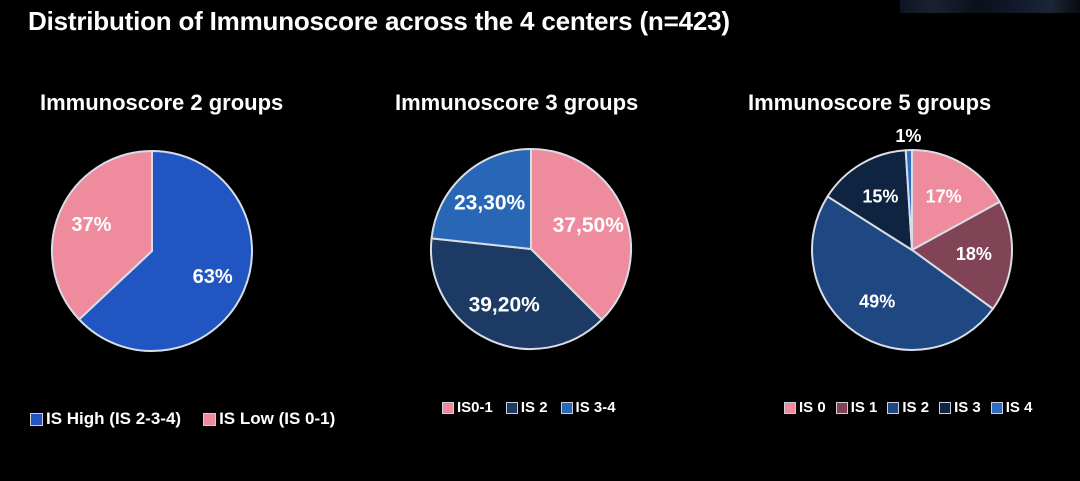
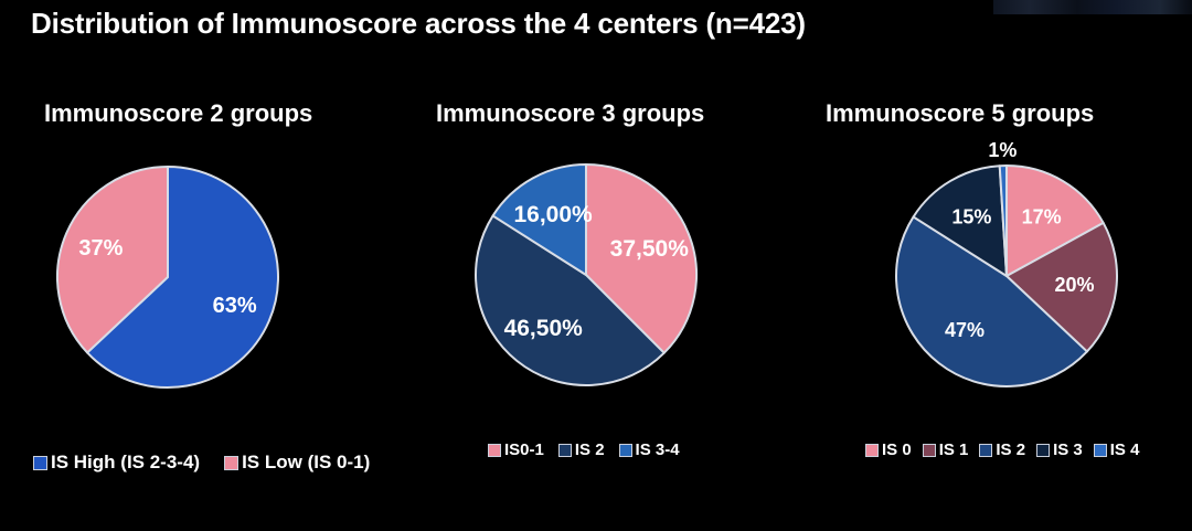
Immunoscore 3 groups/IS 2: 39,20% -> 46,50%
Immunoscore 3 groups/IS 3-4: 23,30% -> 16,00%
Immunoscore 5 groups/IS 1: 18% -> 20%
Immunoscore 5 groups/IS 2: 49% -> 47%
